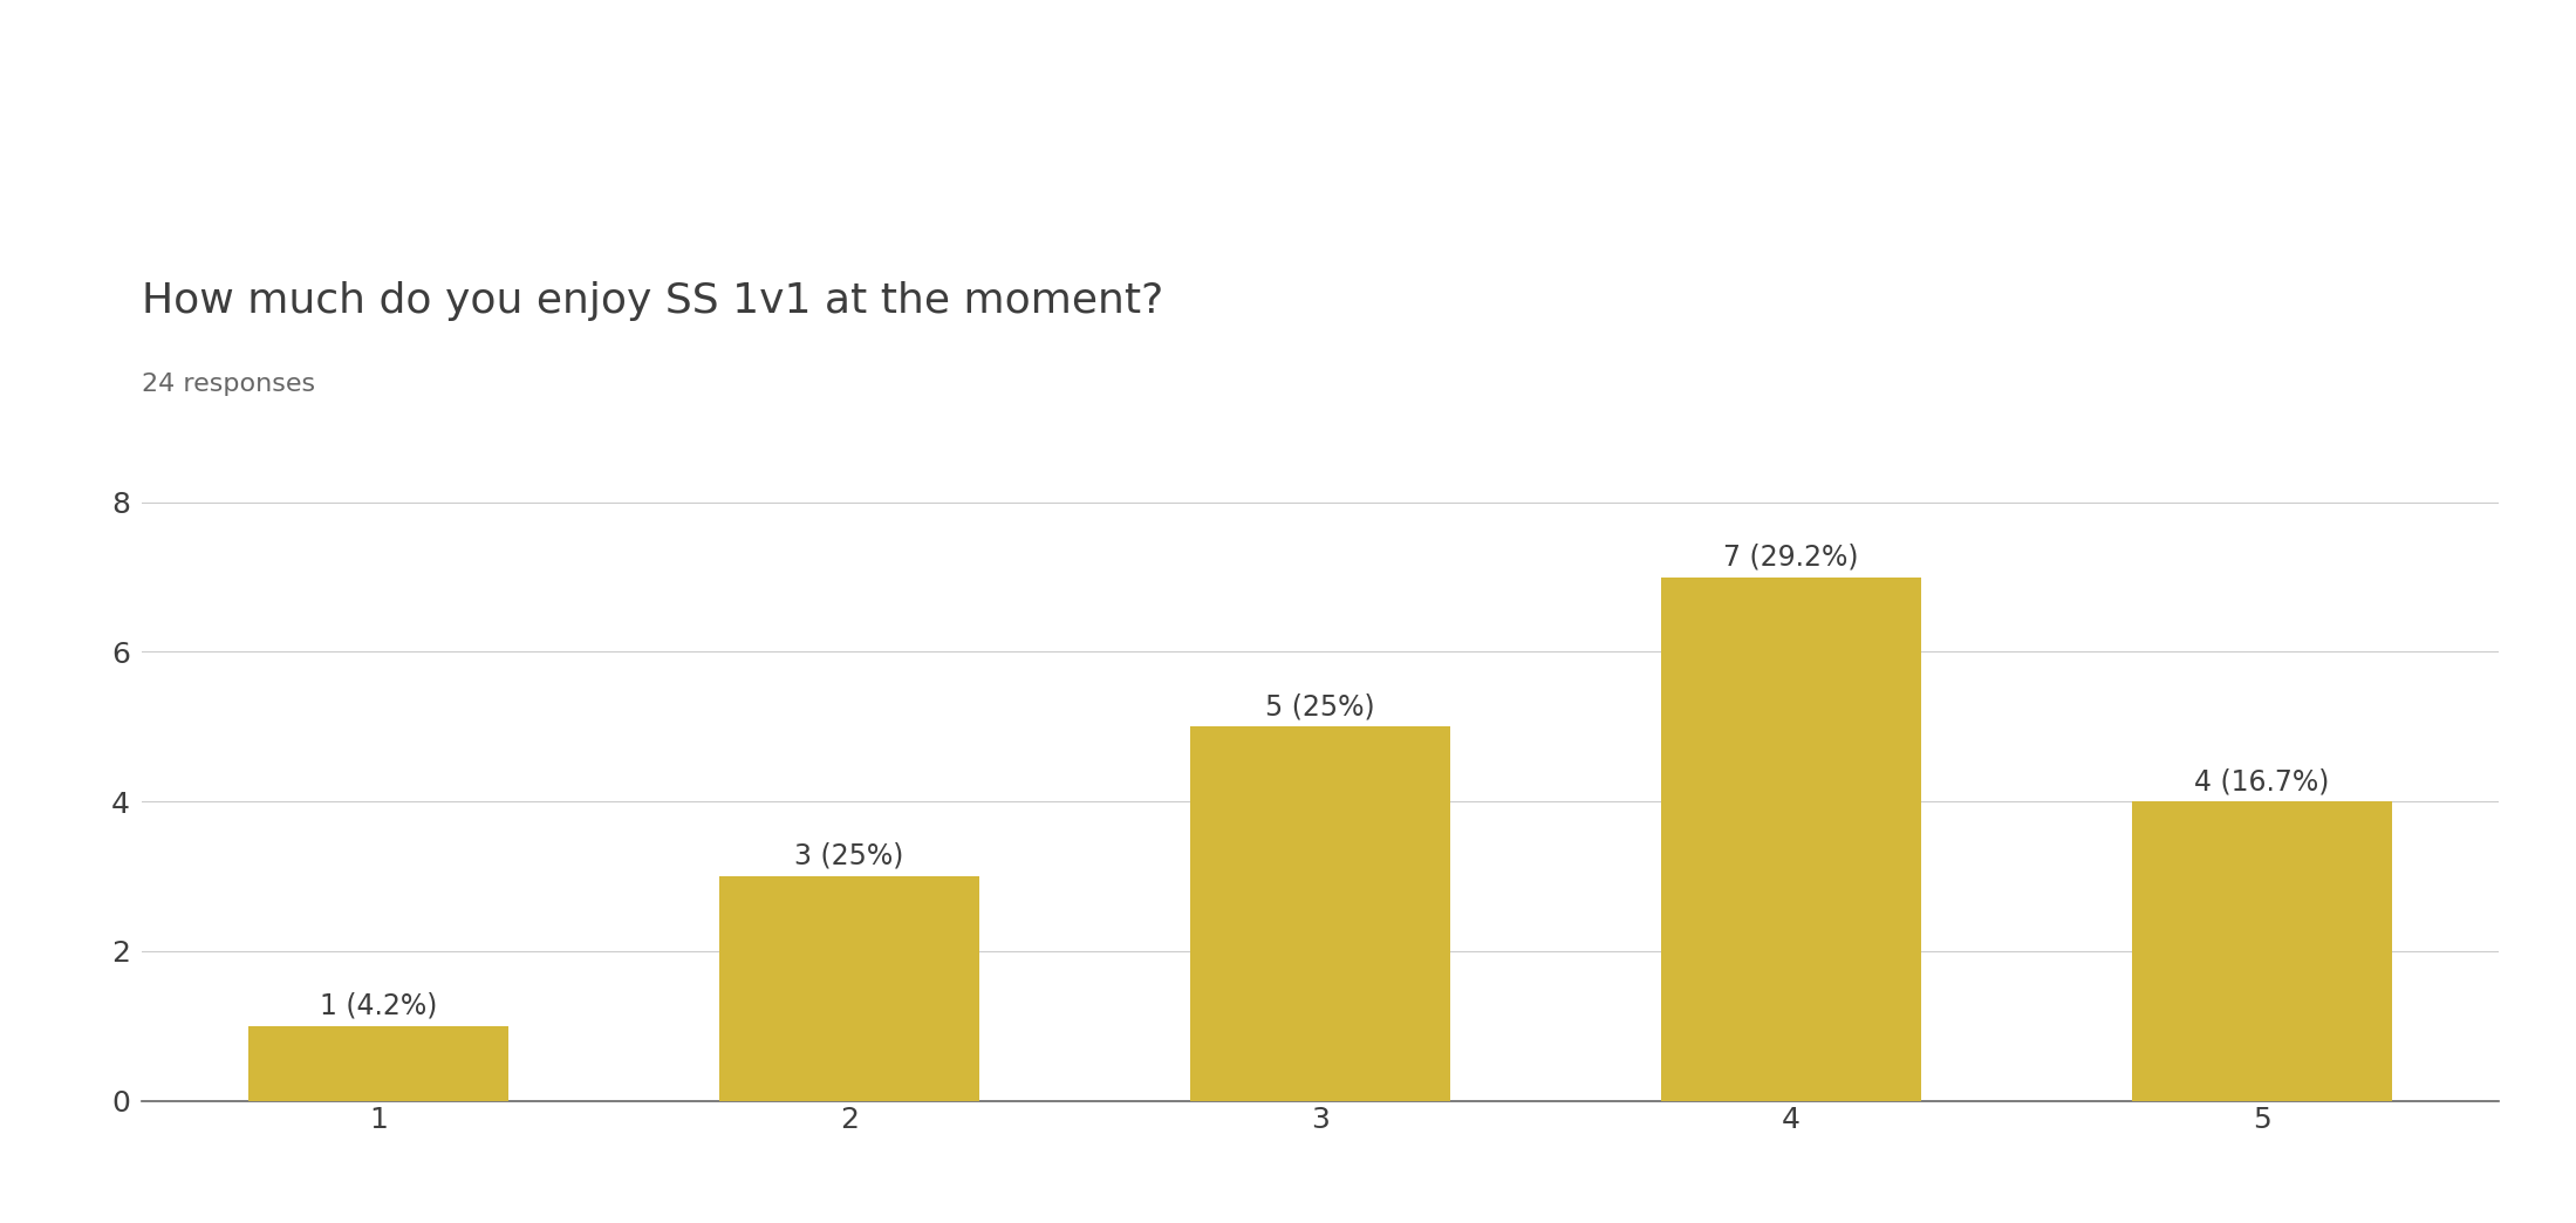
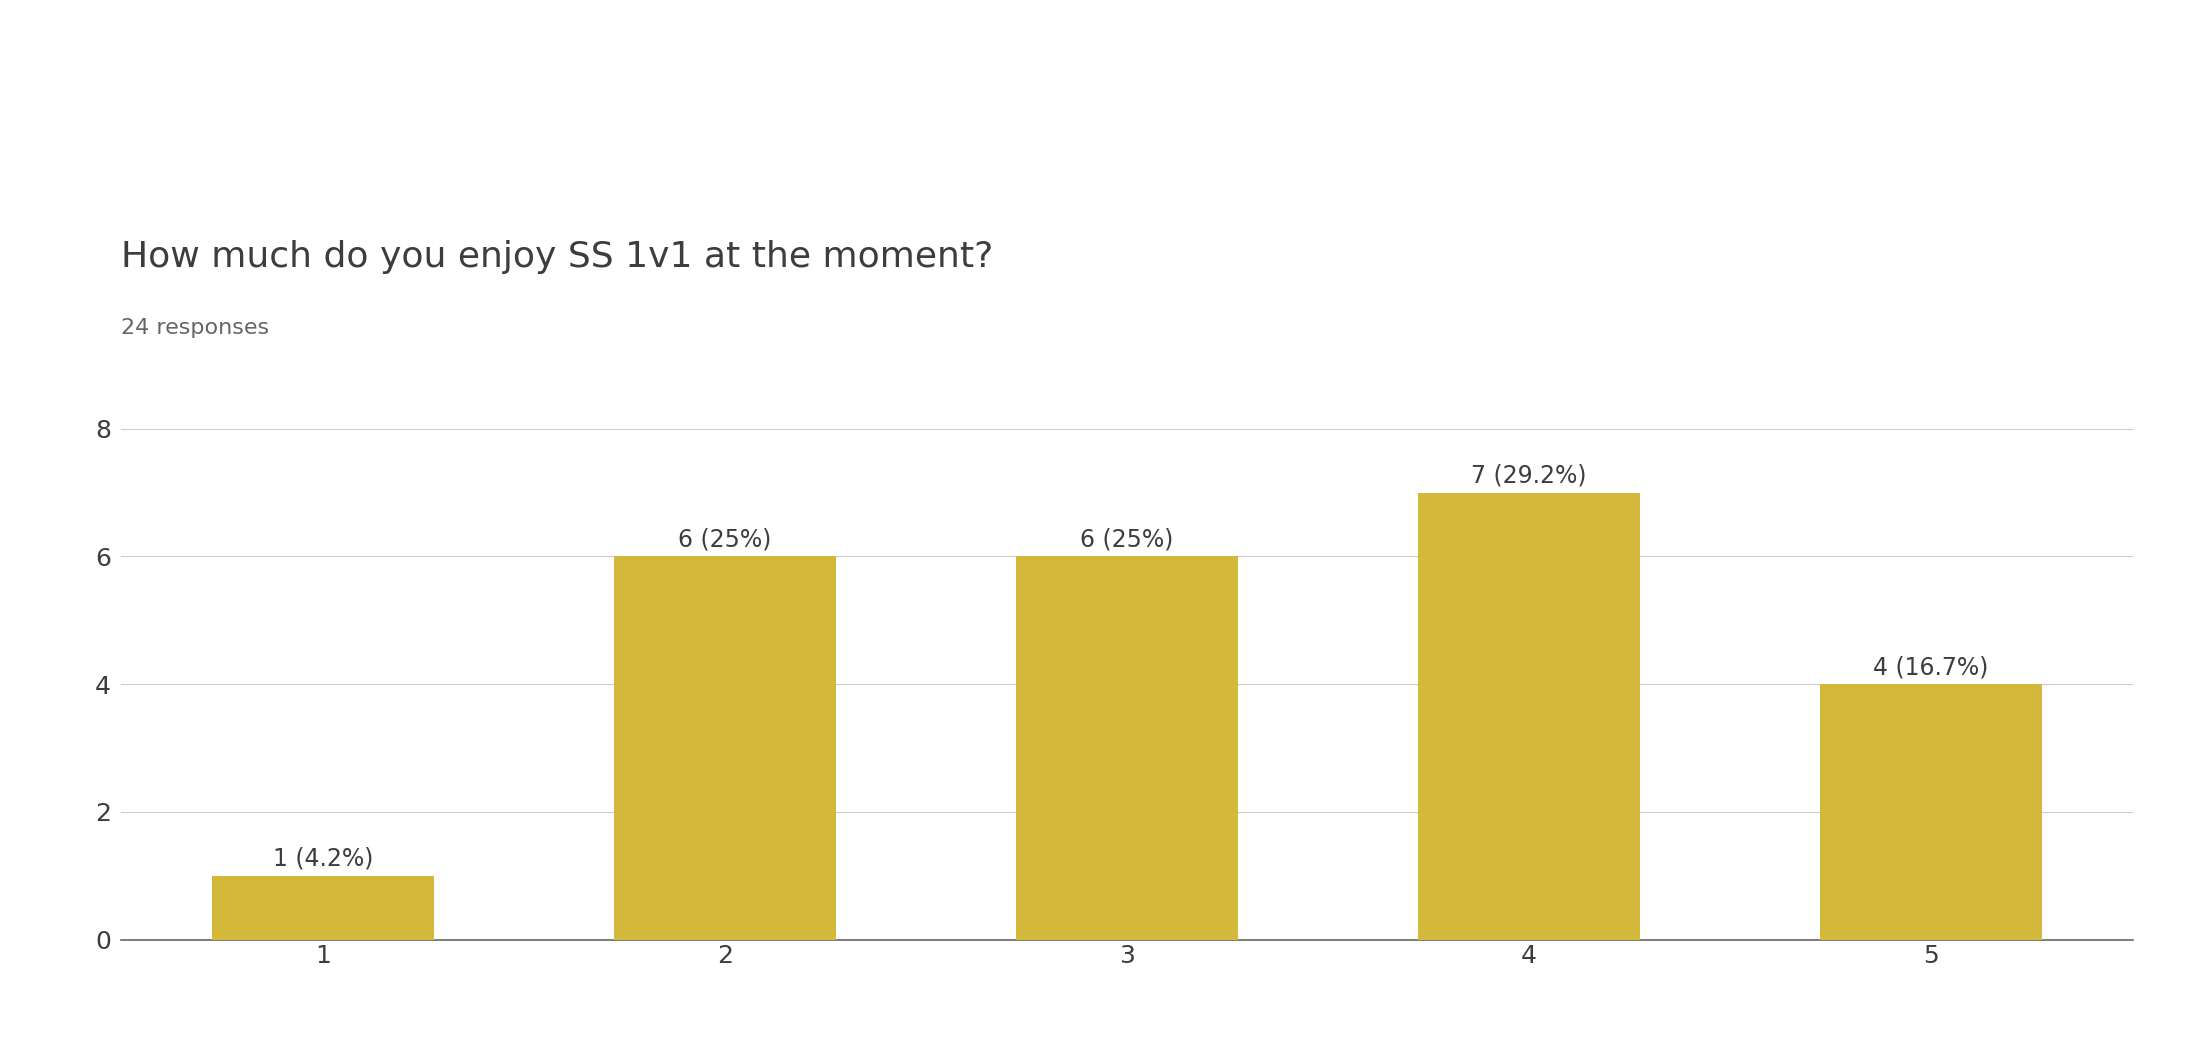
2: 3 -> 6
3: 5 -> 6
